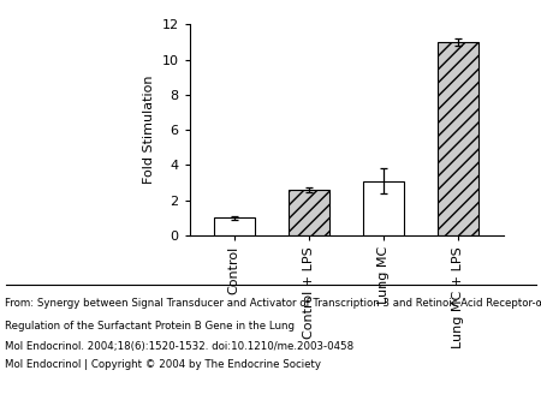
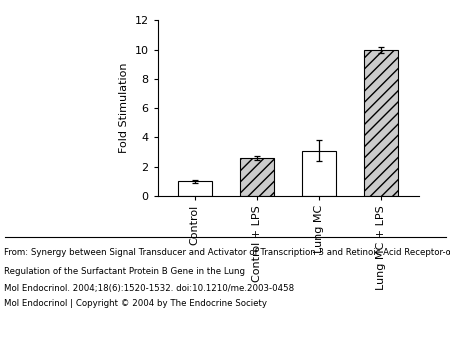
Lung MC + LPS: 11.0 -> 10.0
